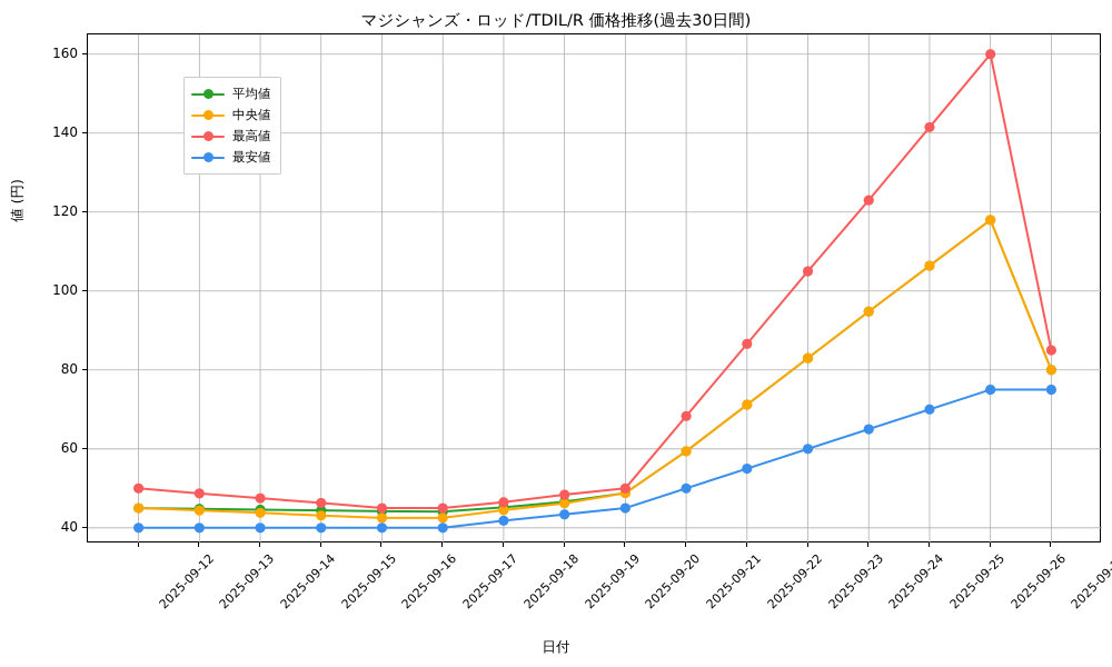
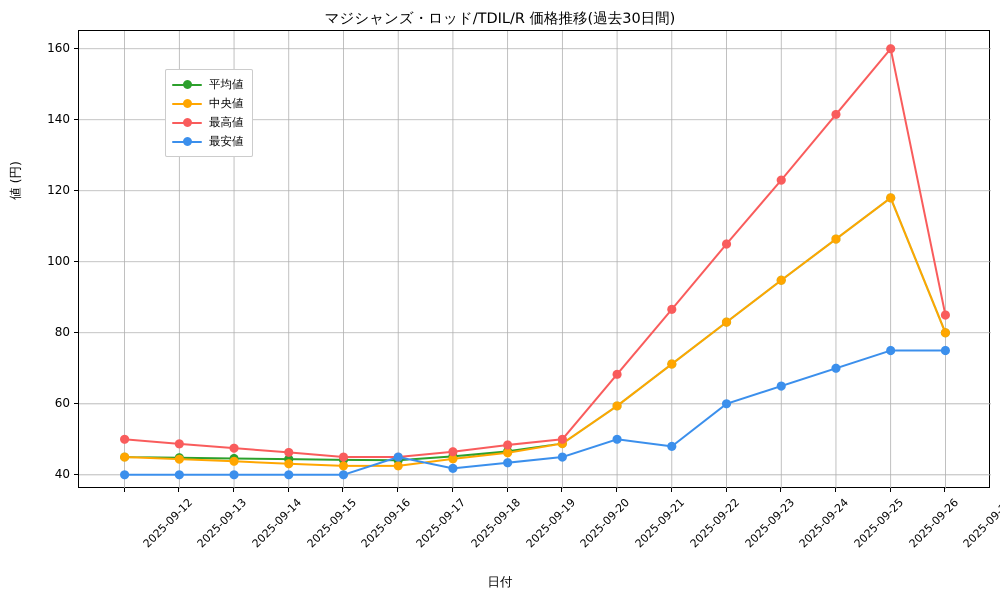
最安値/2025-09-17: 40 -> 45
最安値/2025-09-22: 55 -> 48
